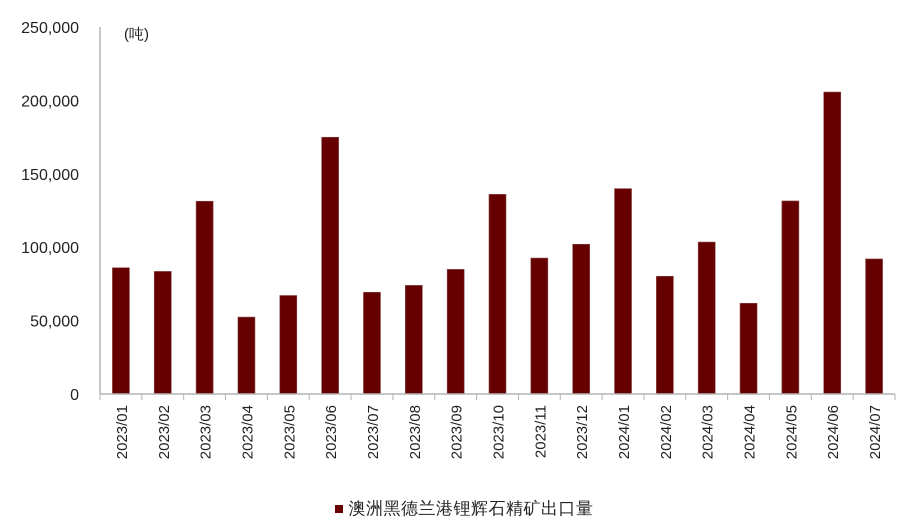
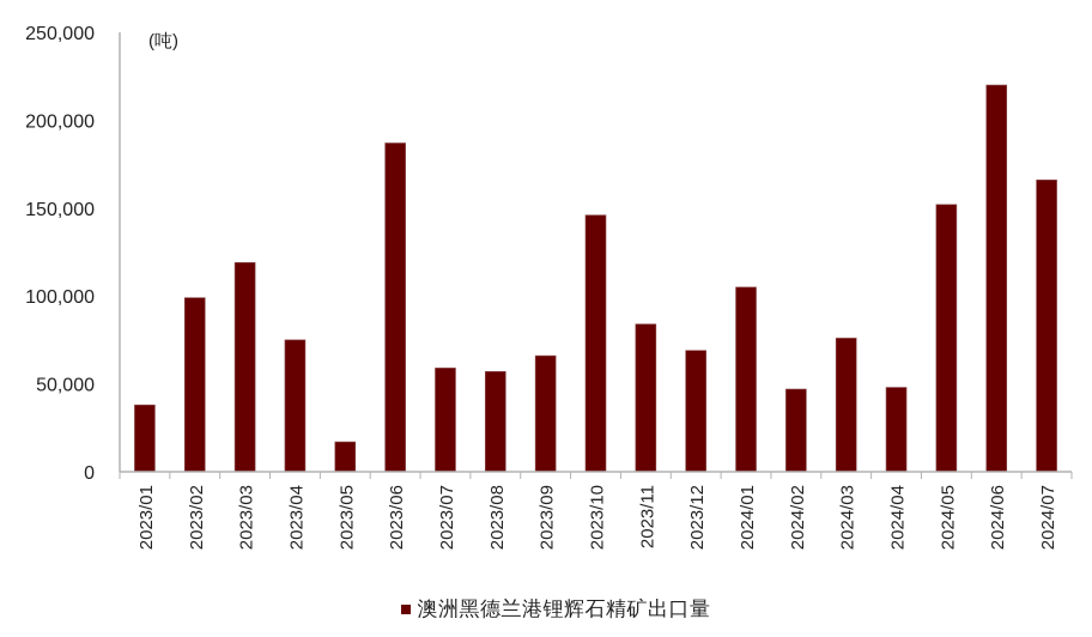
2023/01: 86000 -> 38000
2023/02: 84000 -> 99000
2023/03: 131000 -> 119000
2023/04: 52000 -> 75000
2023/05: 67000 -> 17000
2023/06: 175000 -> 187000
2023/07: 69000 -> 59000
2023/08: 74000 -> 57000
2023/09: 85000 -> 66000
2023/10: 136000 -> 146000
2023/11: 93000 -> 84000
2023/12: 102000 -> 69000
2024/01: 140000 -> 105000
2024/02: 80000 -> 47000
2024/03: 104000 -> 76000
2024/04: 62000 -> 48000
2024/05: 132000 -> 152000
2024/06: 206000 -> 220000
2024/07: 92000 -> 166000
